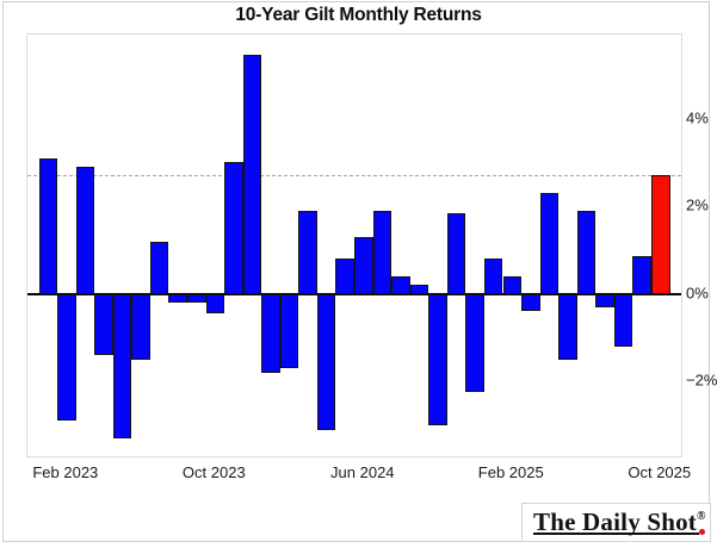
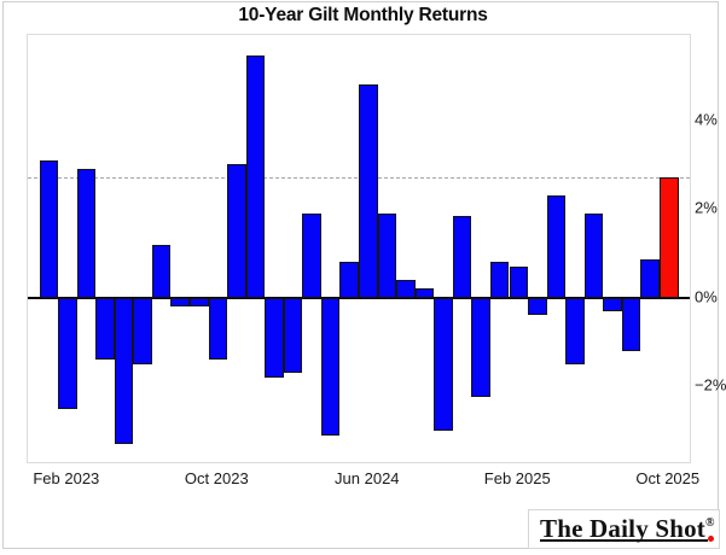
Feb 2023: -2.9% -> -2.5%
Oct 2023: -0.5% -> -1.4%
Jun 2024: 1.3% -> 4.8%
Feb 2025: 0.4% -> 0.7%
